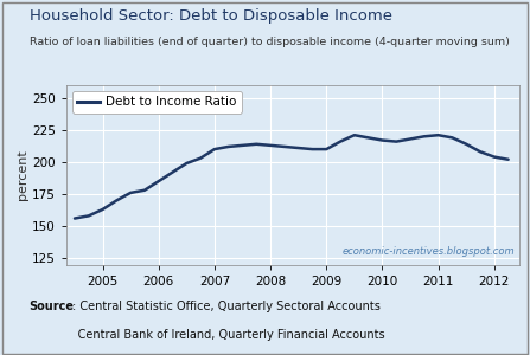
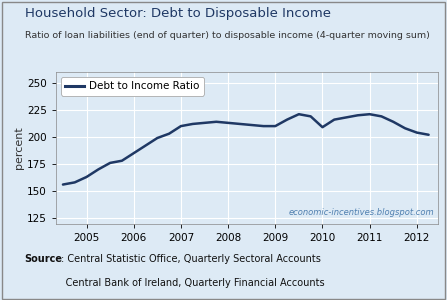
2010: 217 -> 209
